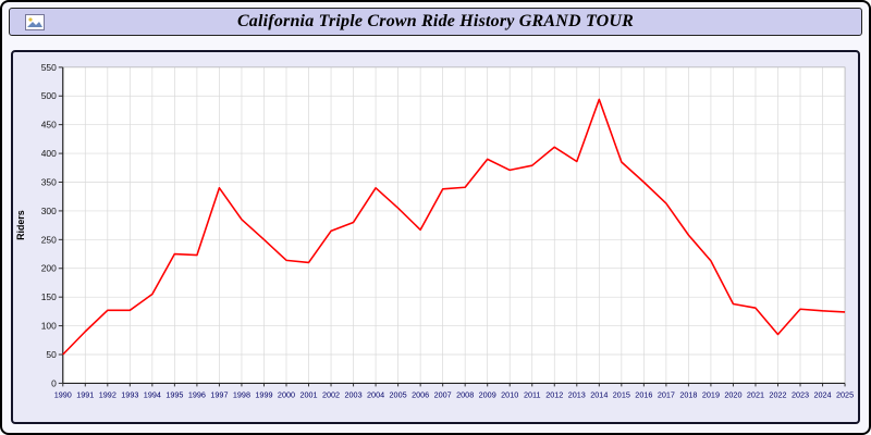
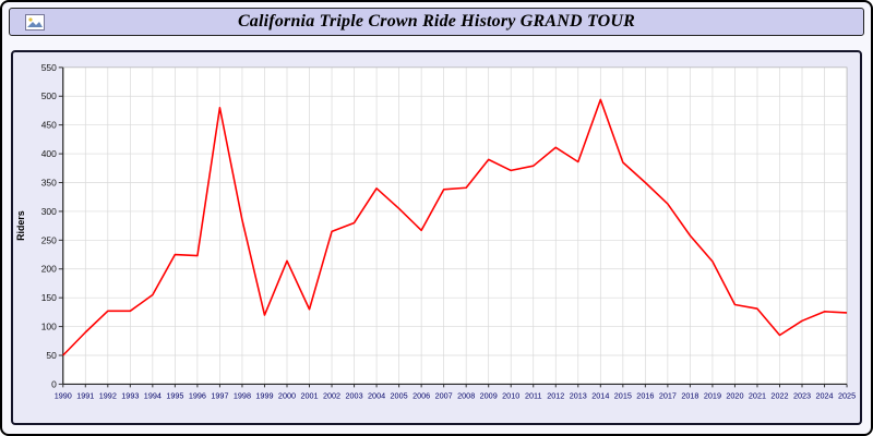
1997: 340 -> 480
1999: 250 -> 120
2001: 210 -> 130
2023: 130 -> 110
